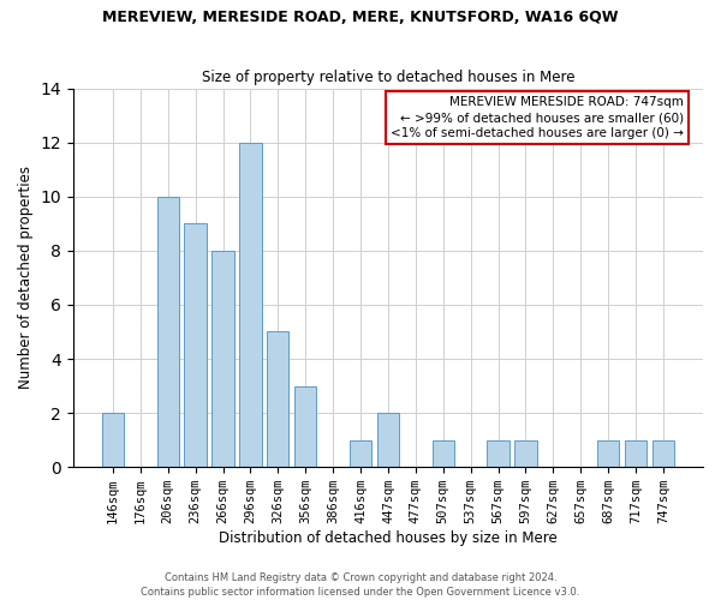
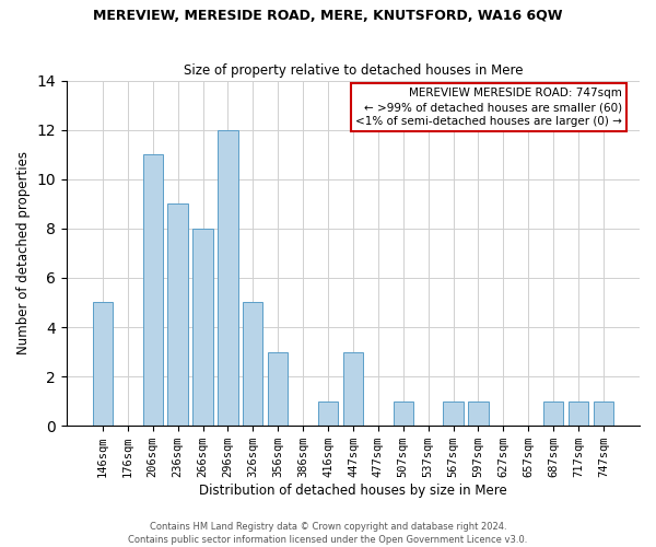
146sqm: 2 -> 5
206sqm: 10 -> 11
447sqm: 2 -> 3
